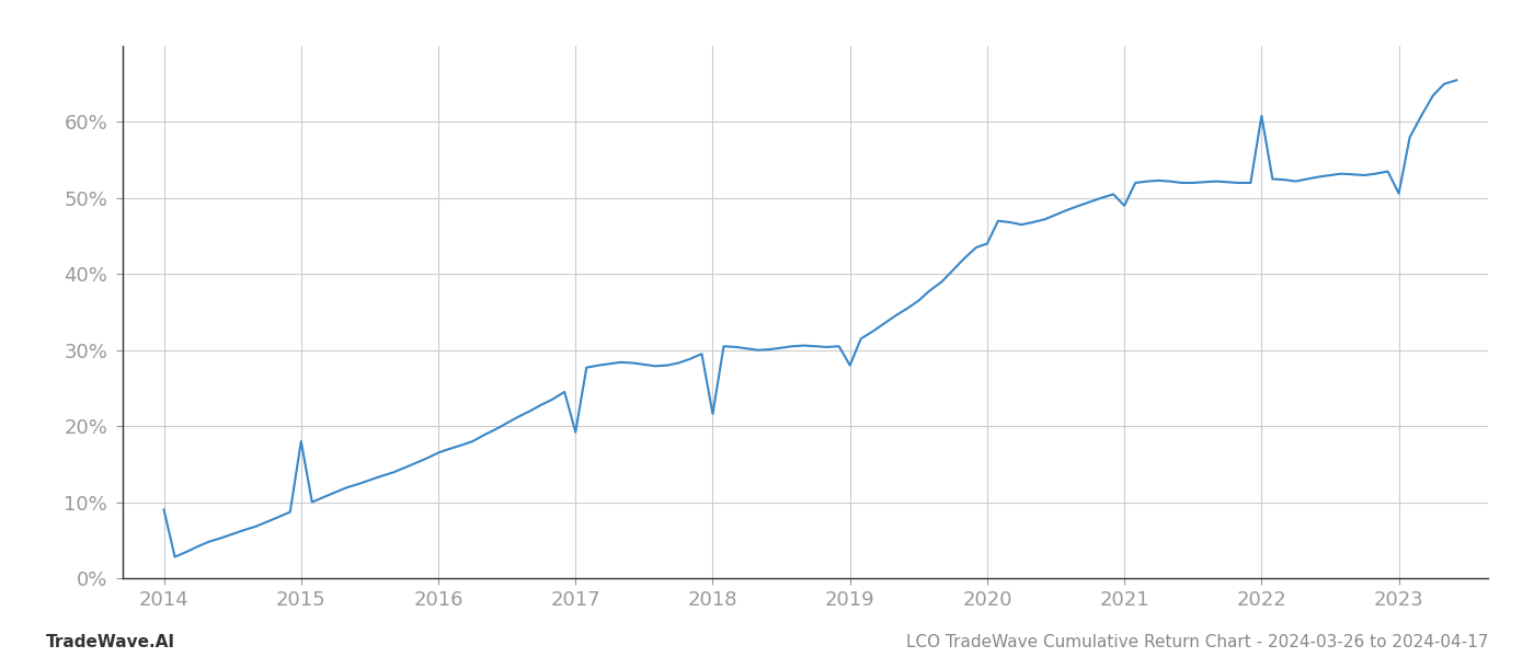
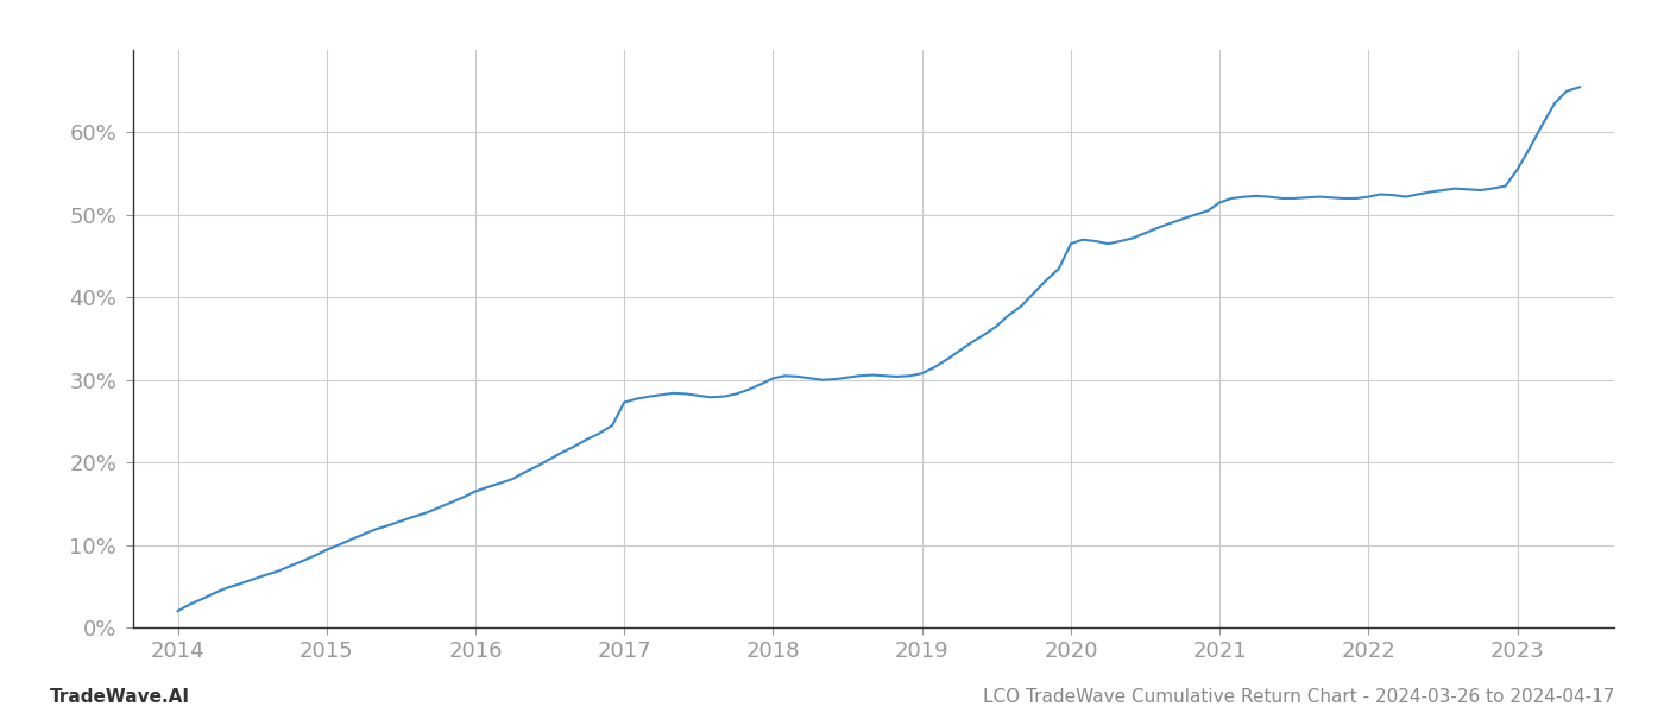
2014: 9.0% -> 2.0%
2015: 18.0% -> 9.4%
2017: 19.2% -> 27.3%
2018: 21.6% -> 30.2%
2019: 28.0% -> 30.8%
2020: 44.0% -> 46.5%
2021: 49.0% -> 51.5%
2022: 60.8% -> 52.2%
2023: 50.6% -> 55.5%
